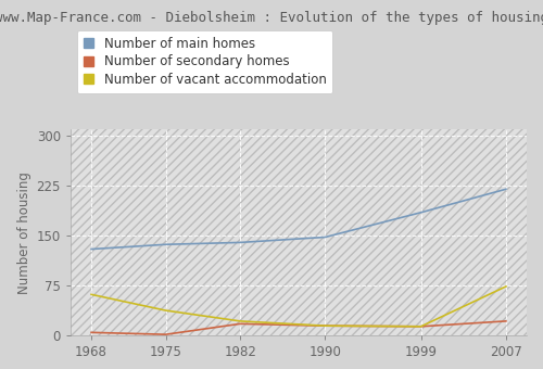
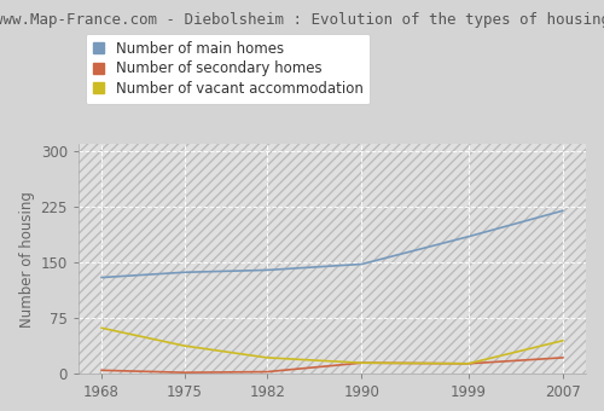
Number of secondary homes/1982: 18 -> 3
Number of vacant accommodation/2007: 74 -> 45
